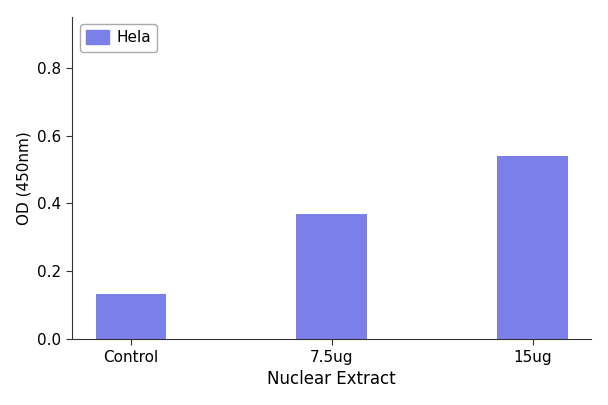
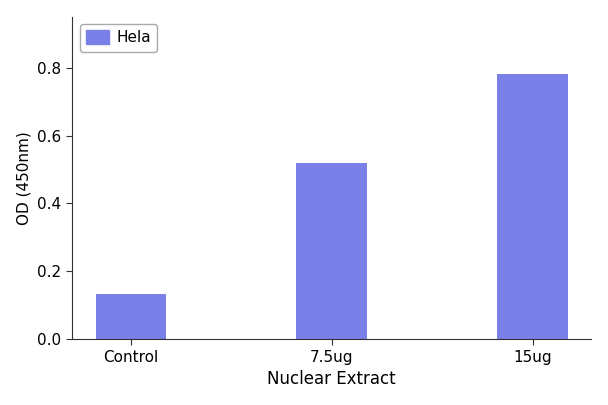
7.5ug: 0.370 -> 0.520
15ug: 0.540 -> 0.780
